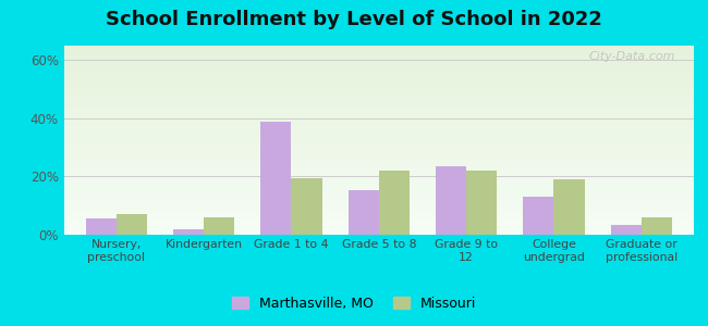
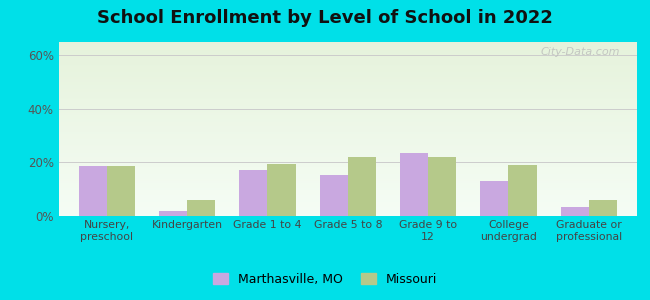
Marthasville, MO/Nursery, preschool: 5.5% -> 18.5%
Missouri/Nursery, preschool: 7.0% -> 18.5%
Marthasville, MO/Grade 1 to 4: 39.0% -> 17.0%
